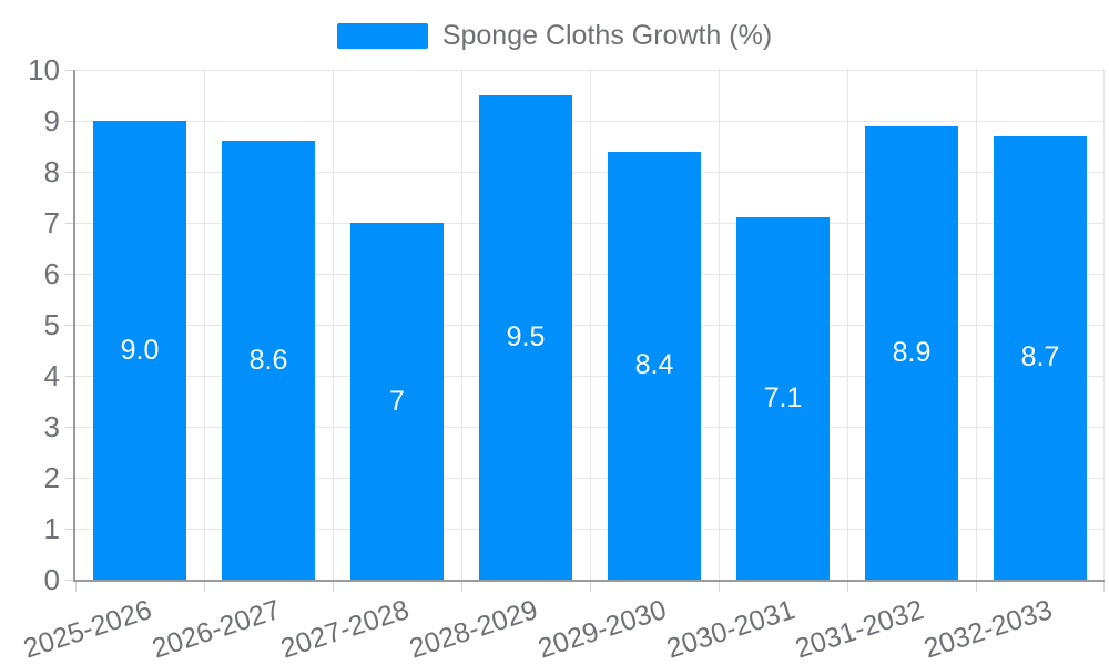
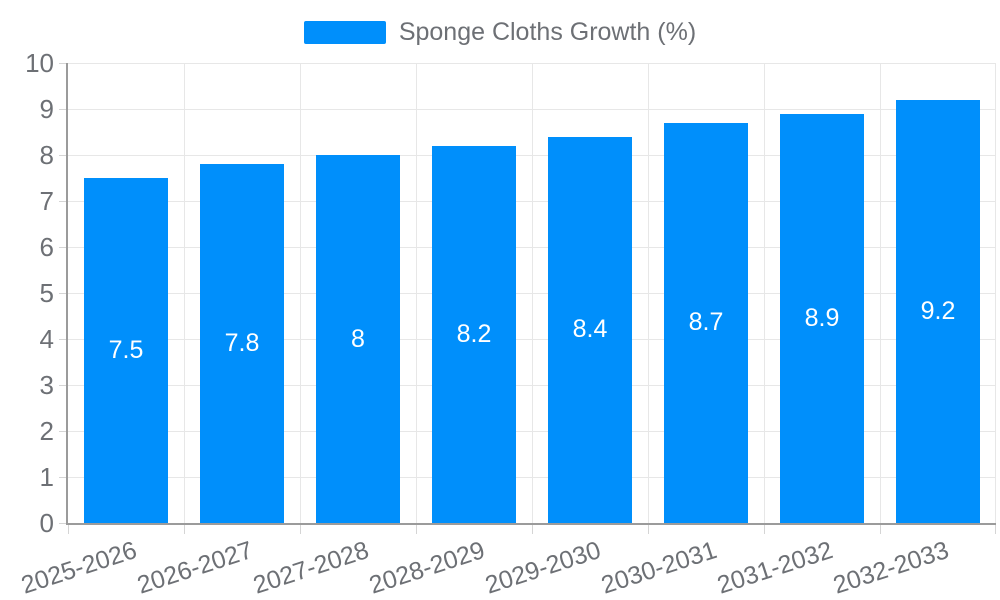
2025-2026: 9.0 -> 7.5
2026-2027: 8.6 -> 7.8
2027-2028: 7 -> 8
2028-2029: 9.5 -> 8.2
2030-2031: 7.1 -> 8.7
2032-2033: 8.7 -> 9.2
